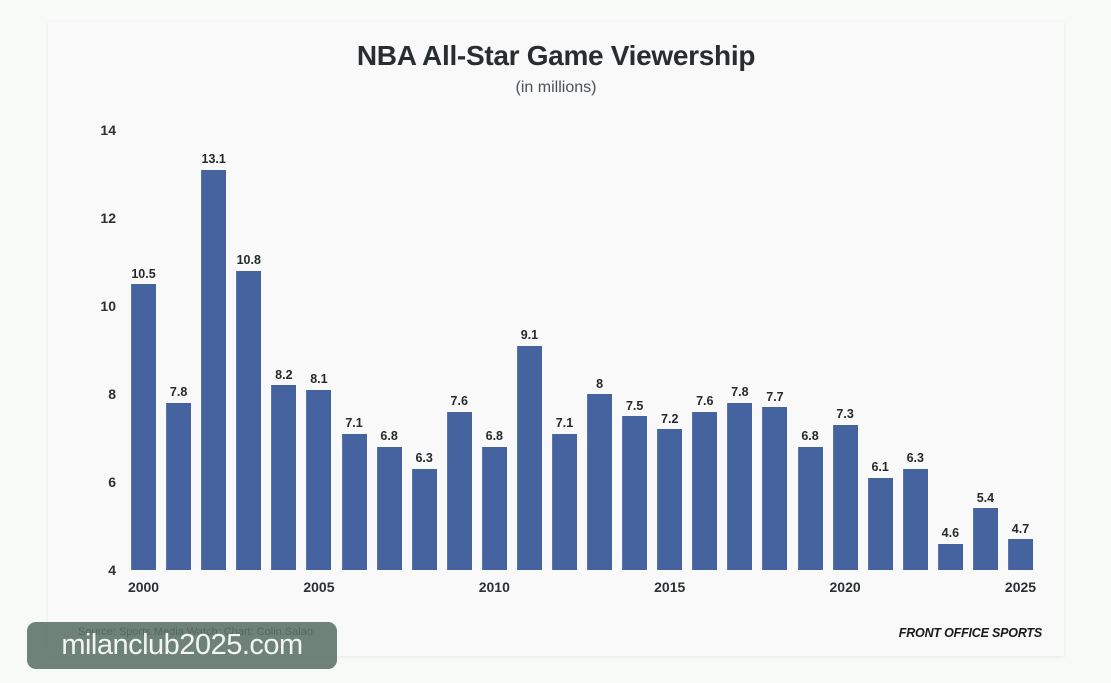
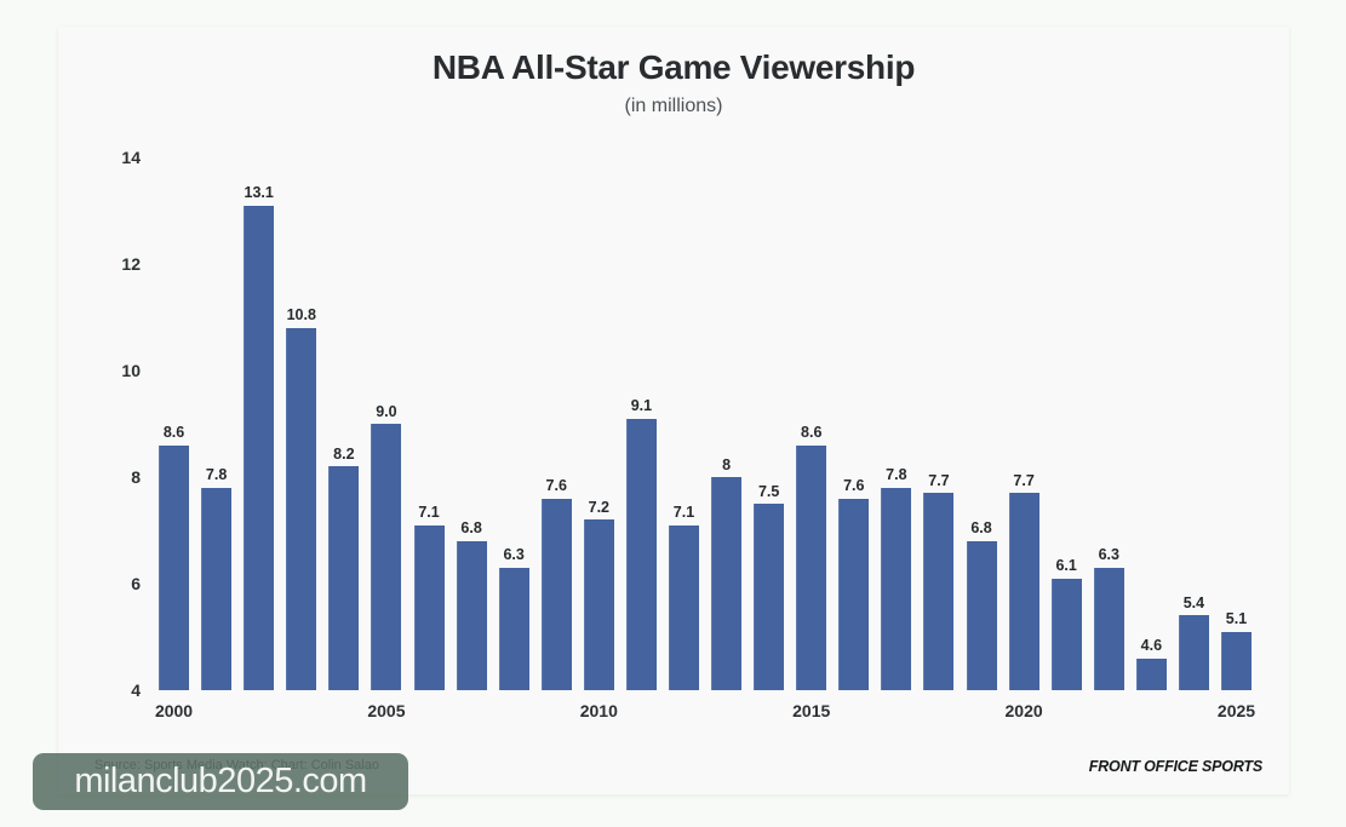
2000: 10.5 -> 8.6
2005: 8.1 -> 9.0
2010: 6.8 -> 7.2
2015: 7.2 -> 8.6
2020: 7.3 -> 7.7
2025: 4.7 -> 5.1
